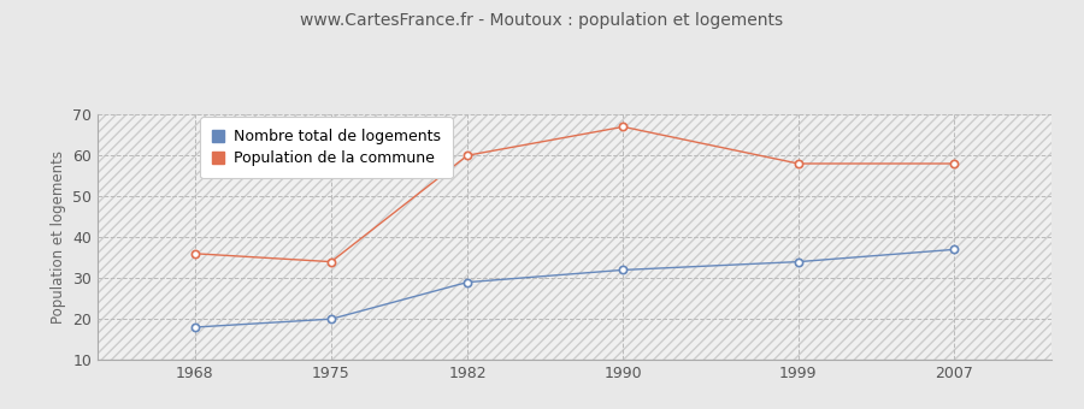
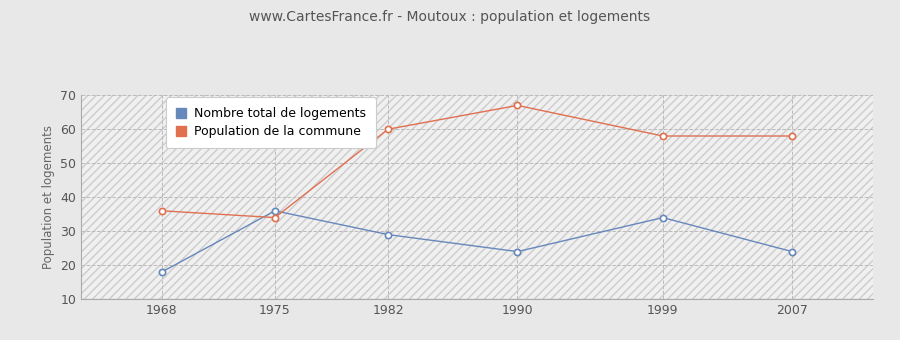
Nombre total de logements/1975: 20 -> 36
Nombre total de logements/1990: 32 -> 24
Nombre total de logements/2007: 37 -> 24
